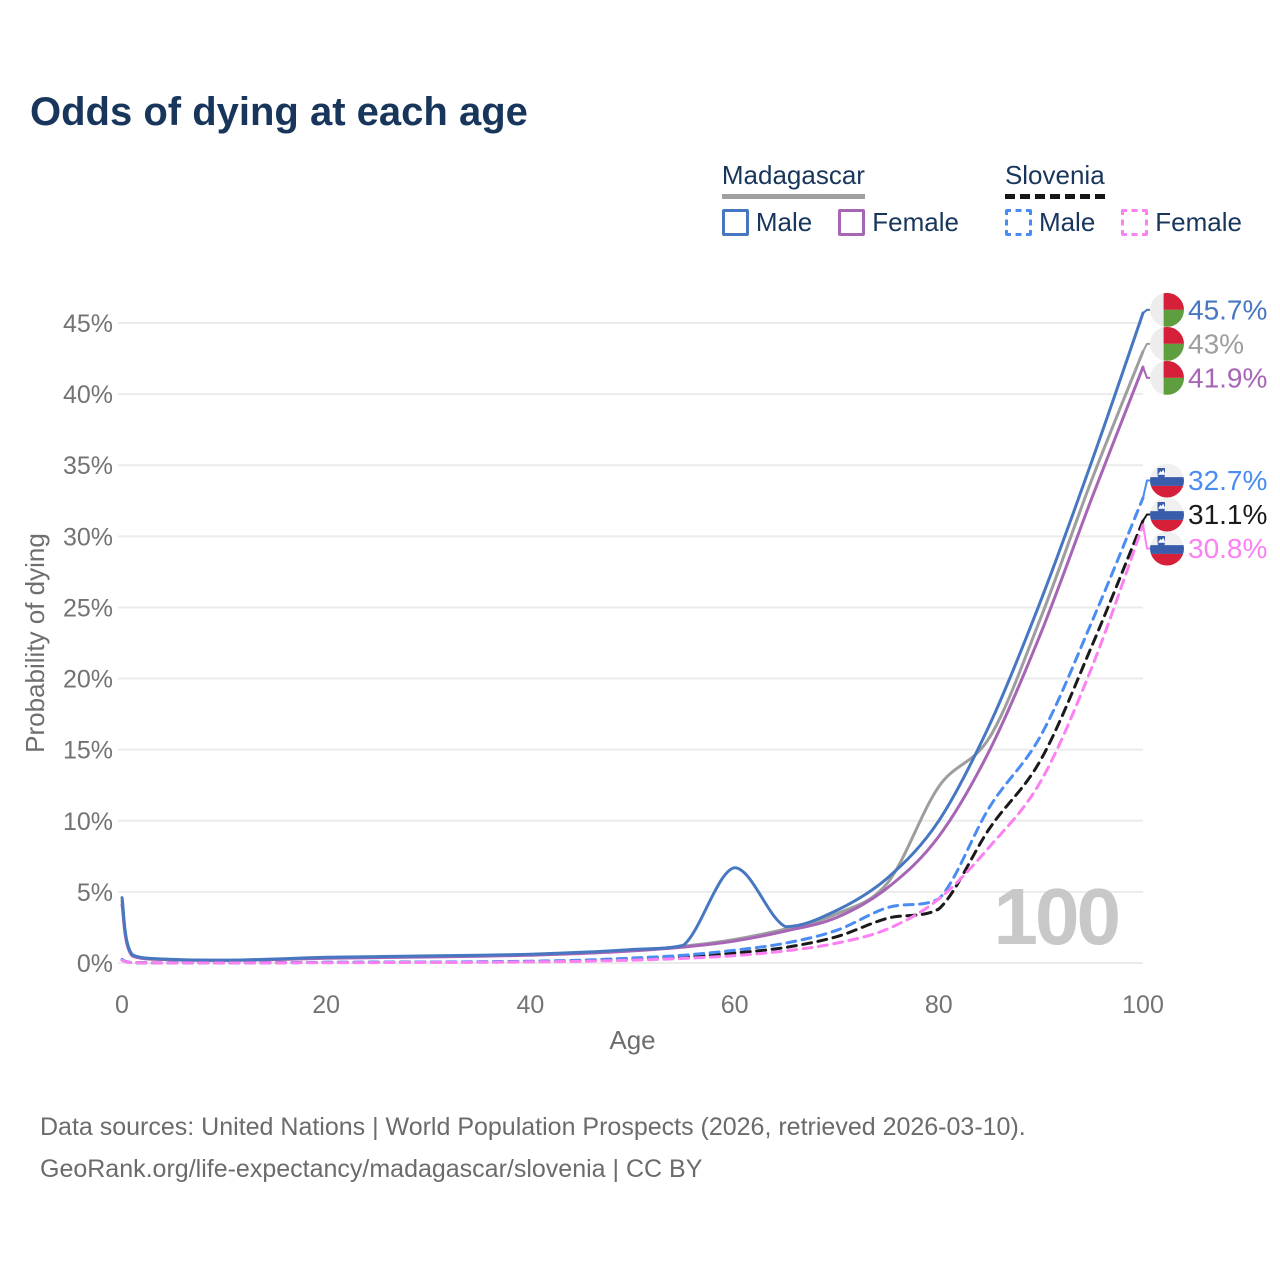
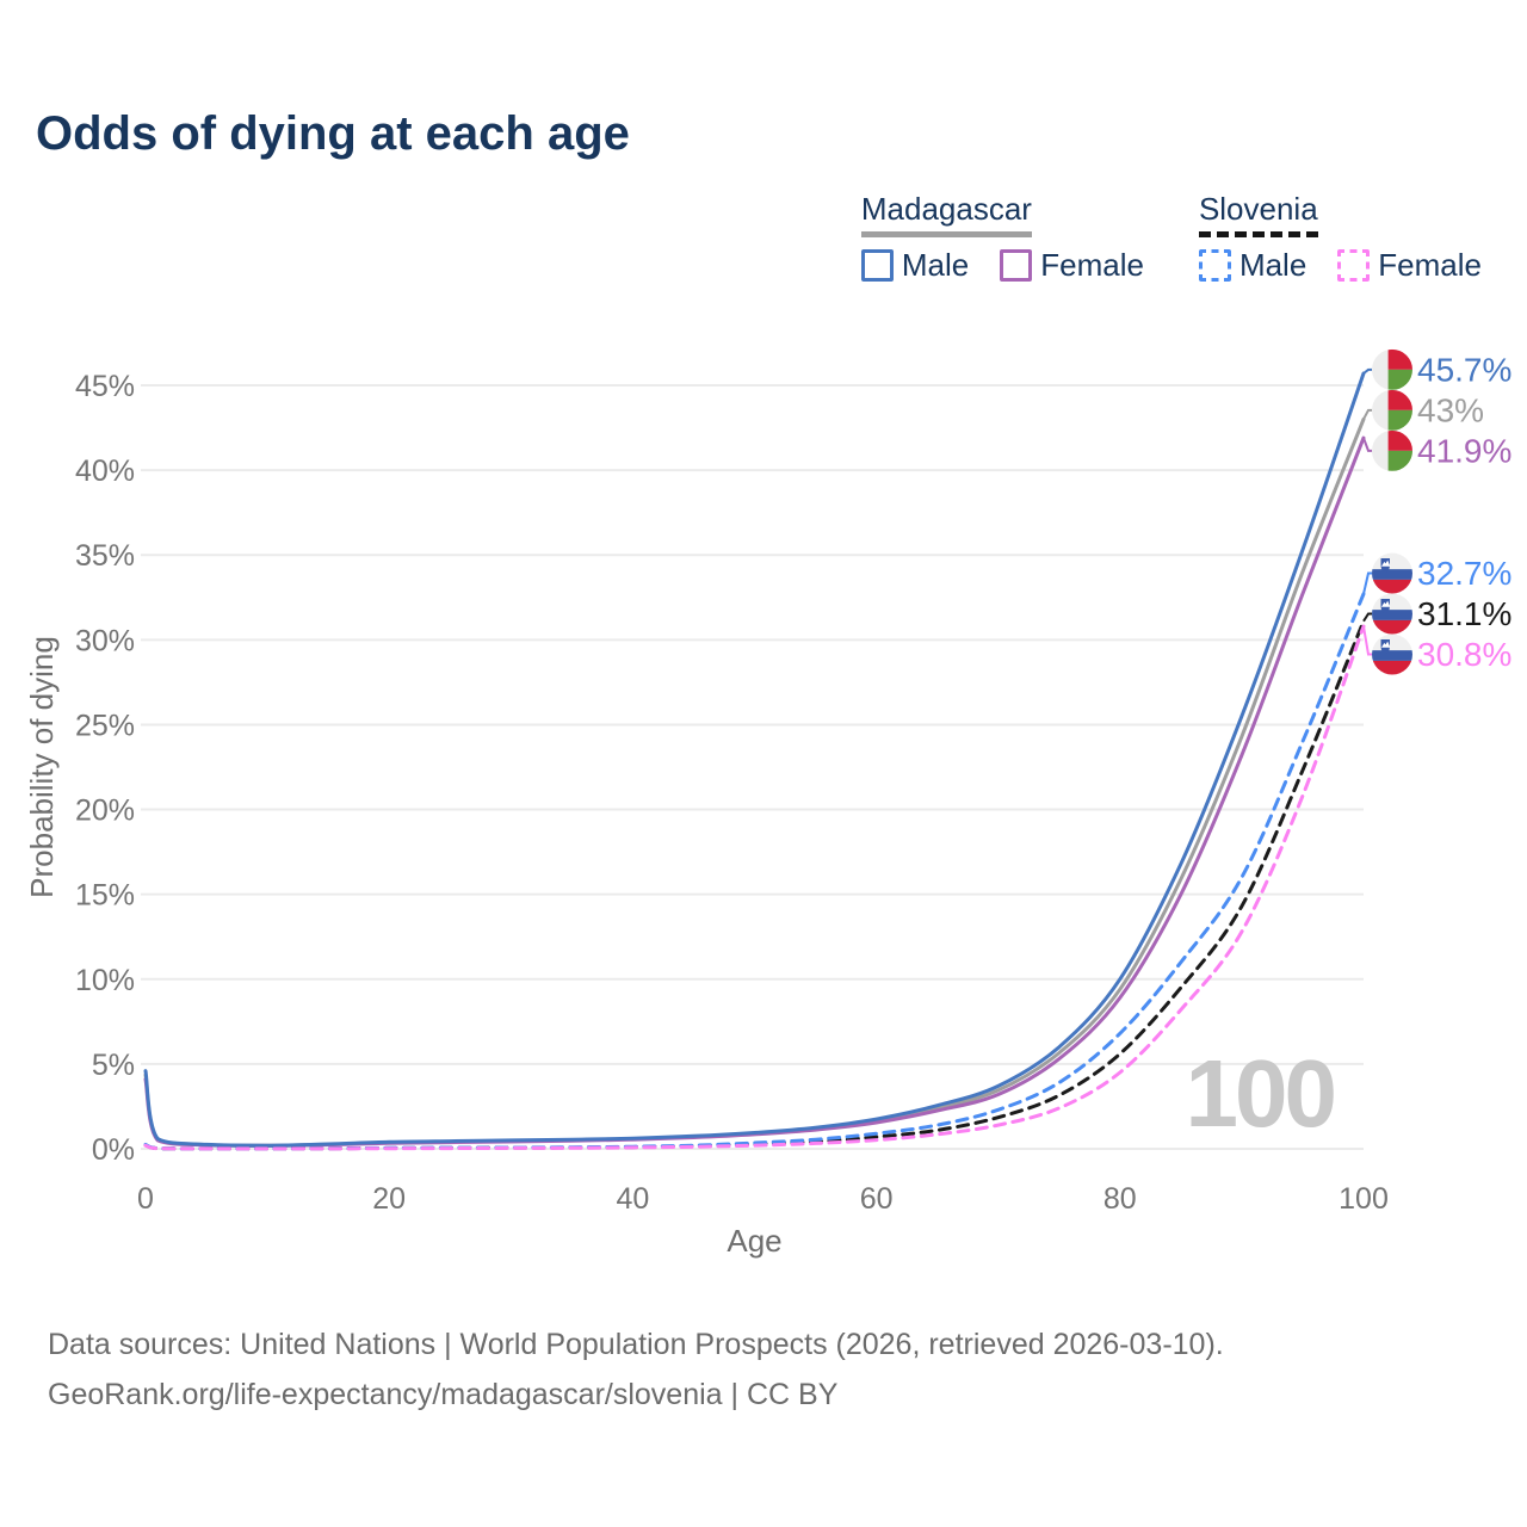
Madagascar Male/60: 6.7% -> 1.8%
Madagascar/80: 12.4% -> 9.4%
Slovenia/80: 3.8% -> 5.6%
Slovenia Male/80: 4.5% -> 6.8%
